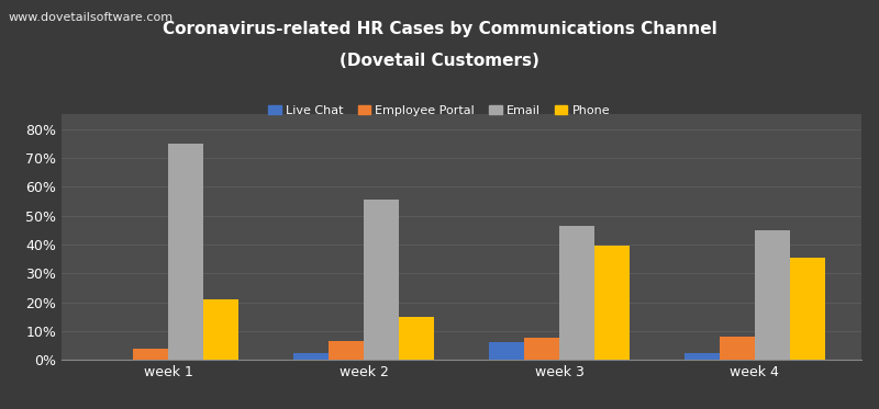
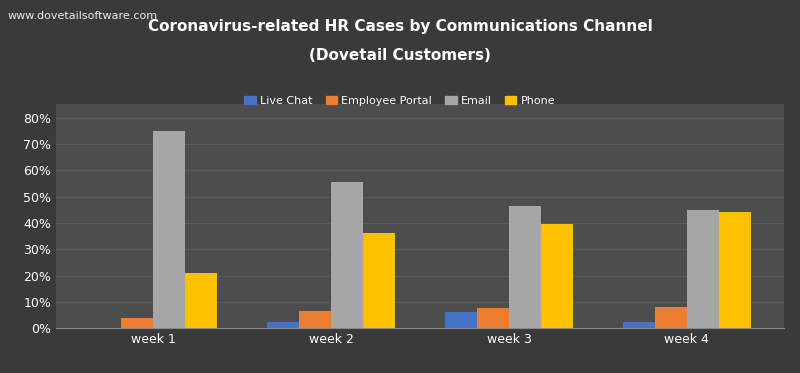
Phone/week 2: 15.0% -> 36.0%
Phone/week 4: 35.5% -> 44.0%
